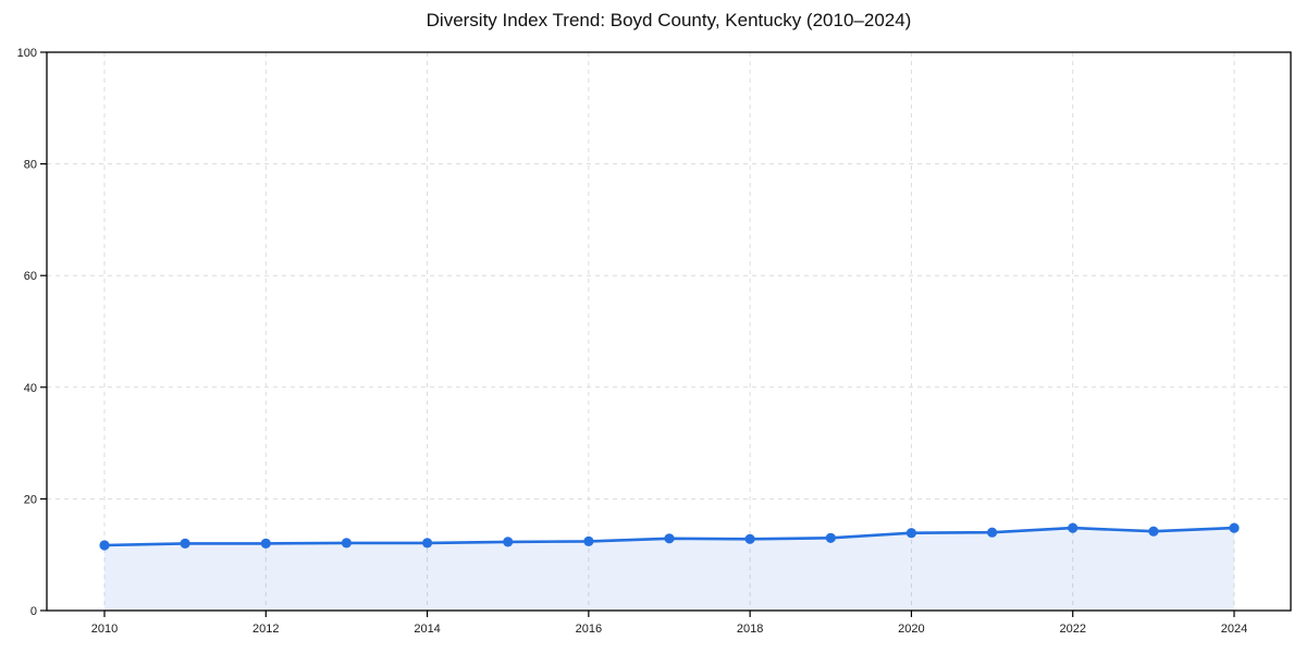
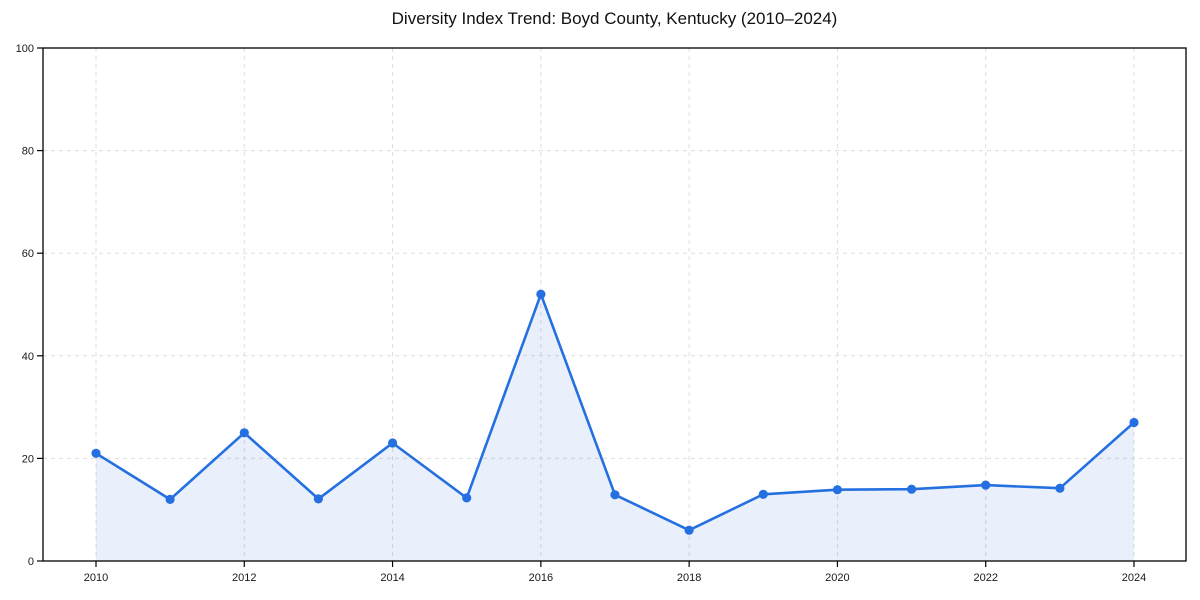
2010: 12 -> 21
2012: 12 -> 25
2014: 12 -> 23
2016: 12 -> 52
2018: 13 -> 6
2024: 15 -> 27
